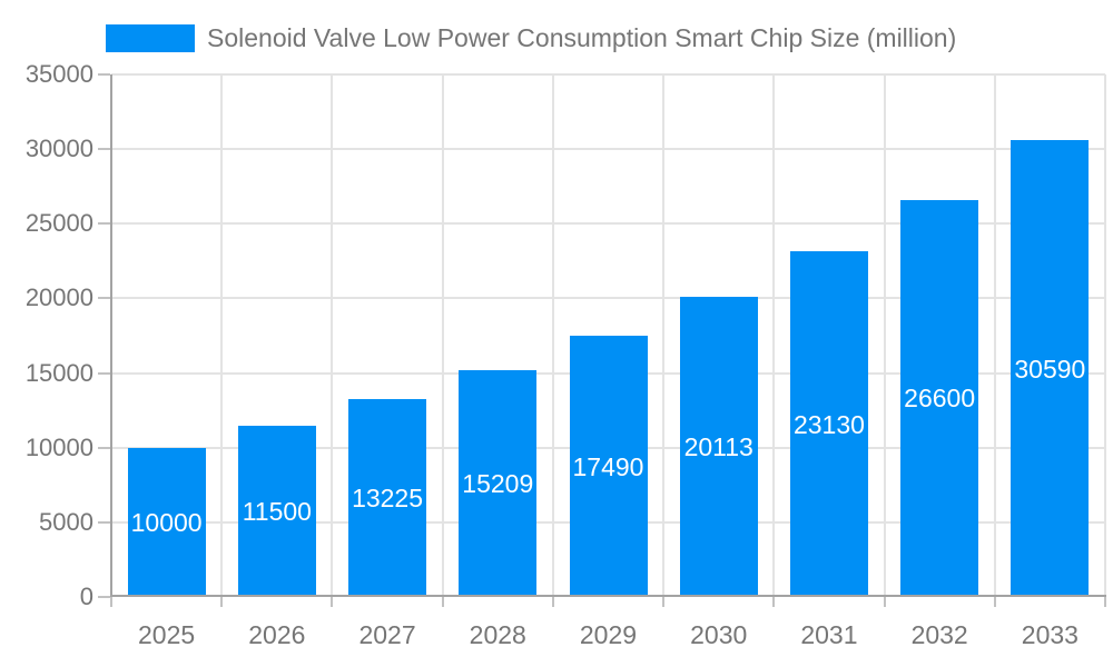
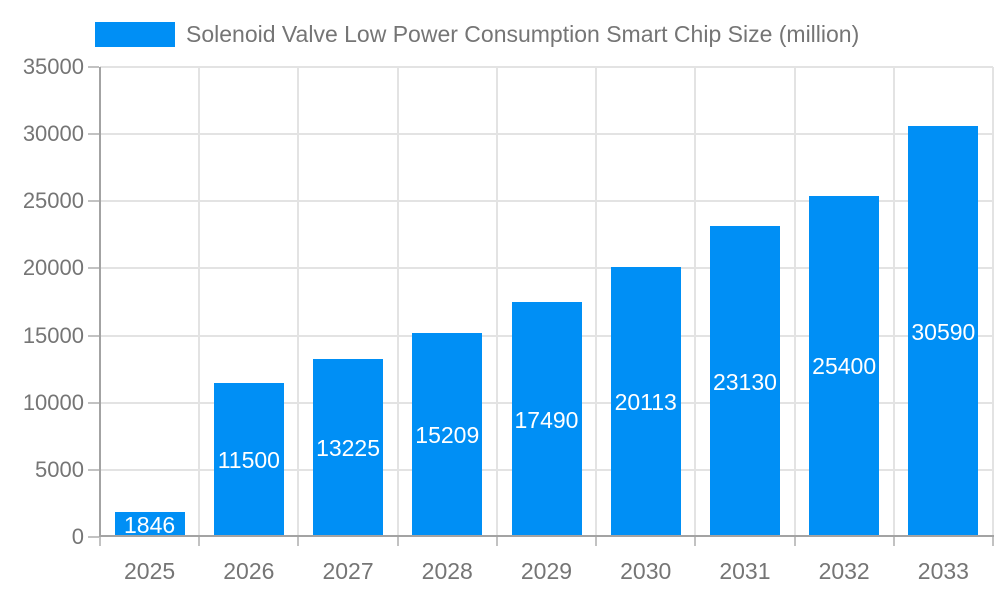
2025: 10000 -> 1846
2032: 26600 -> 25400
